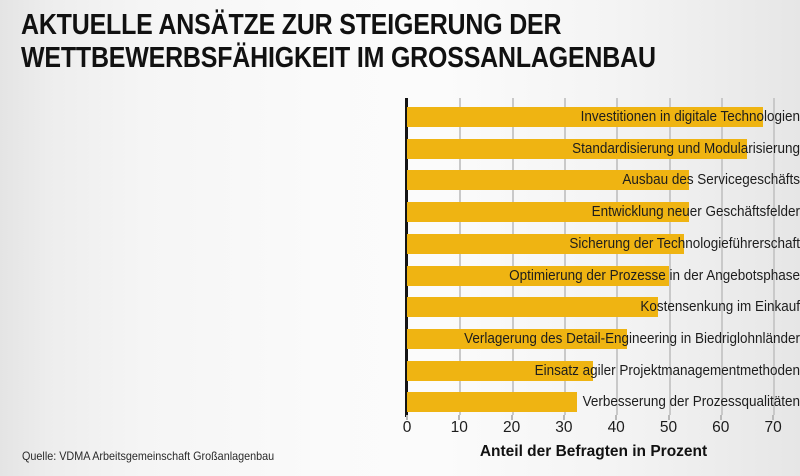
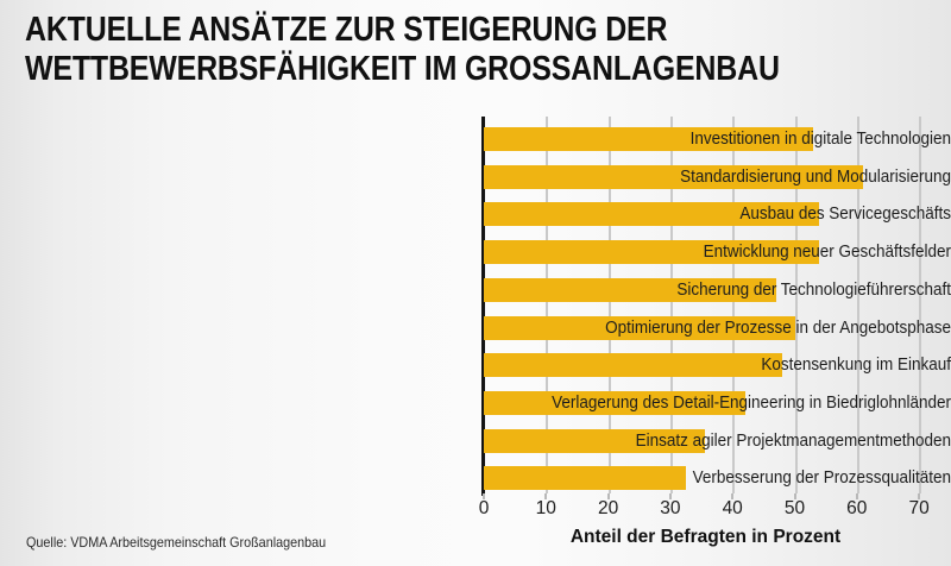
Investitionen in digitale Technologien: 68 -> 53
Standardisierung und Modularisierung: 65 -> 61
Sicherung der Technologieführerschaft: 53 -> 47
